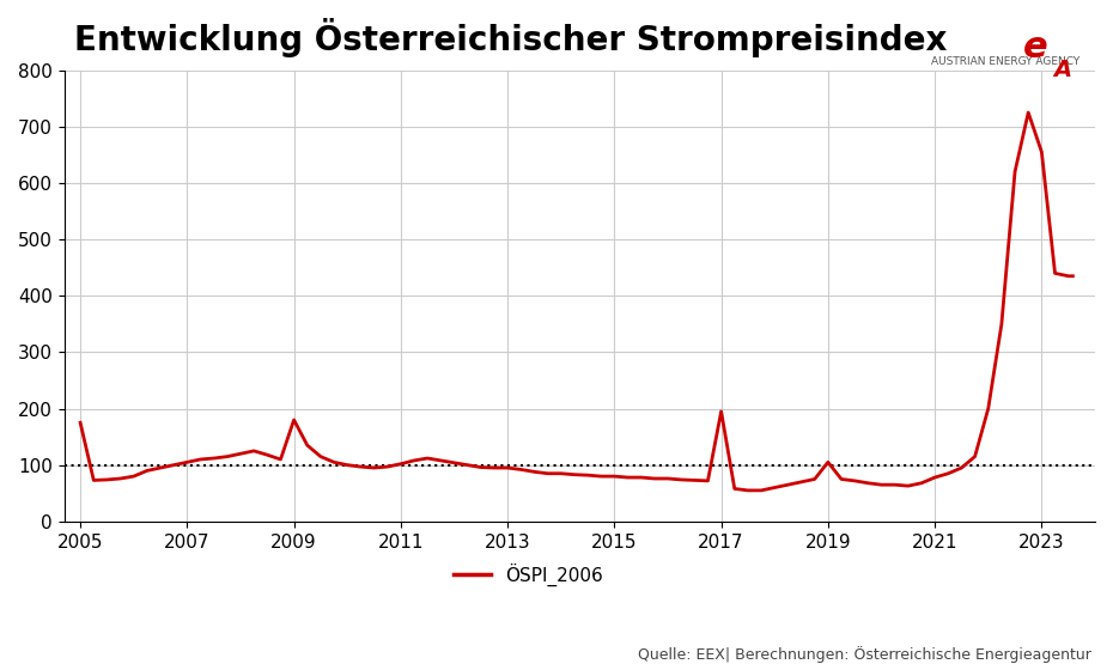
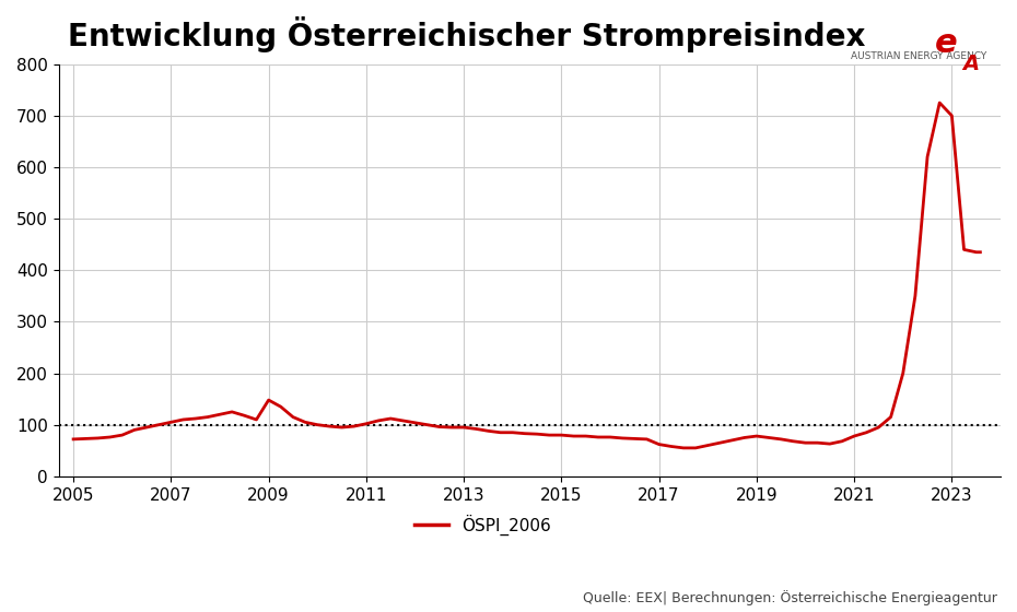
2005: 175 -> 72
2009: 180 -> 148
2017: 195 -> 62
2019: 105 -> 78
2023: 655 -> 700
